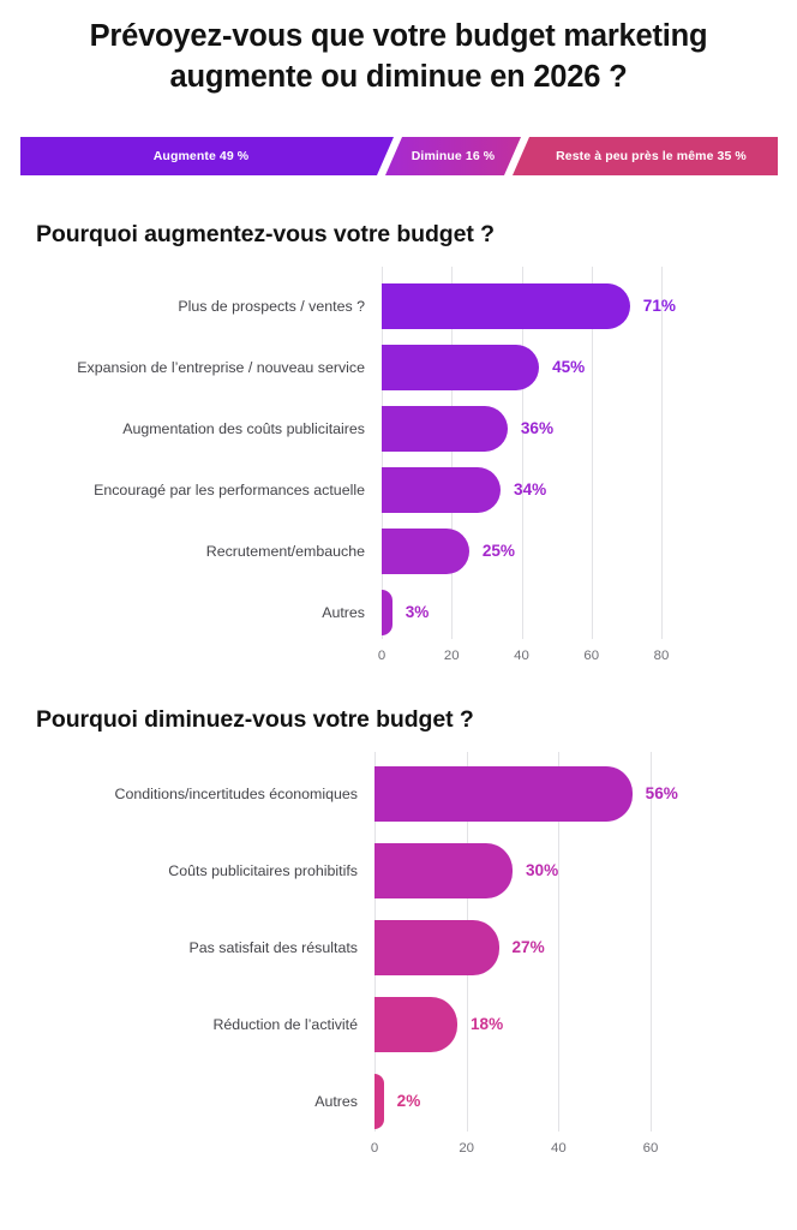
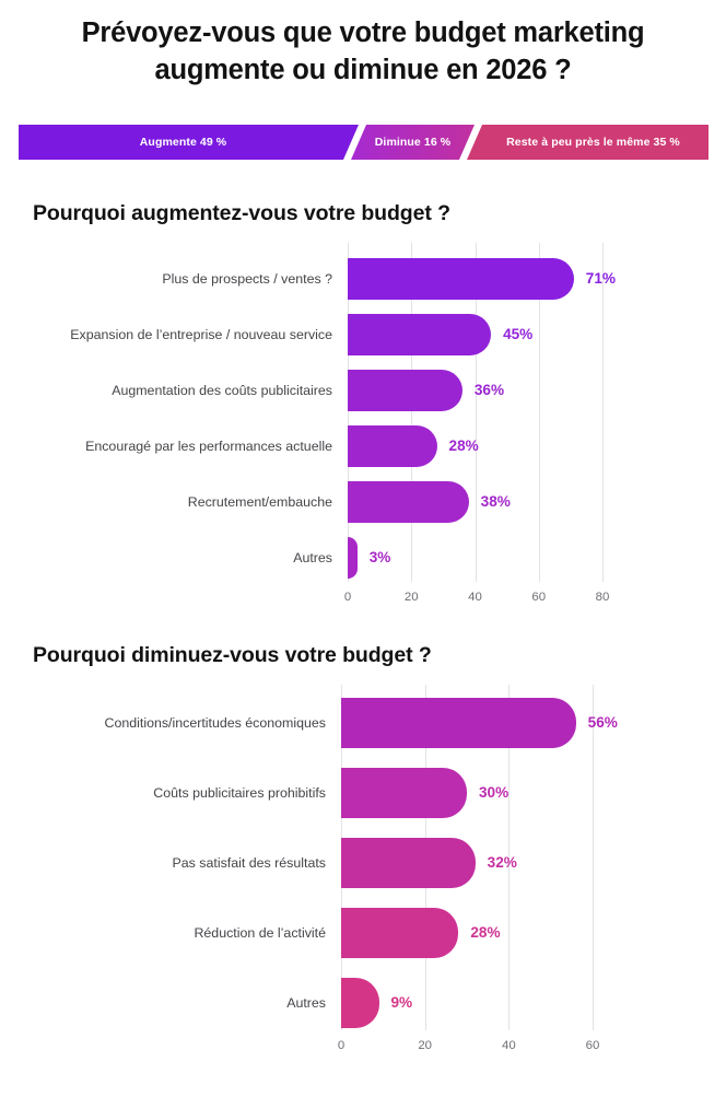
Pourquoi augmentez-vous votre budget ?/Encouragé par les performances actuelle: 34% -> 28%
Pourquoi augmentez-vous votre budget ?/Recrutement/embauche: 25% -> 38%
Pourquoi diminuez-vous votre budget ?/Pas satisfait des résultats: 27% -> 32%
Pourquoi diminuez-vous votre budget ?/Réduction de l’activité: 18% -> 28%
Pourquoi diminuez-vous votre budget ?/Autres: 2% -> 9%
